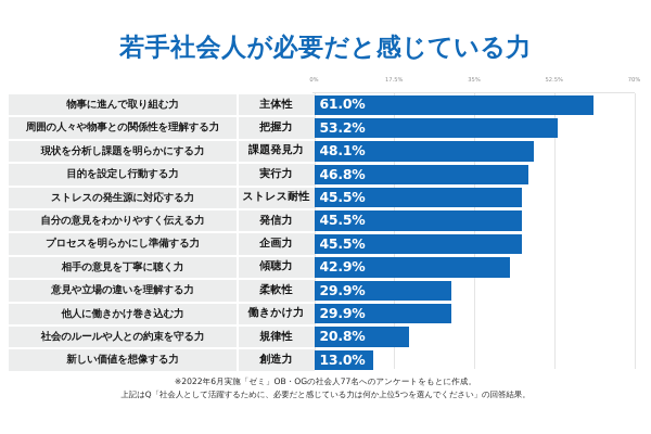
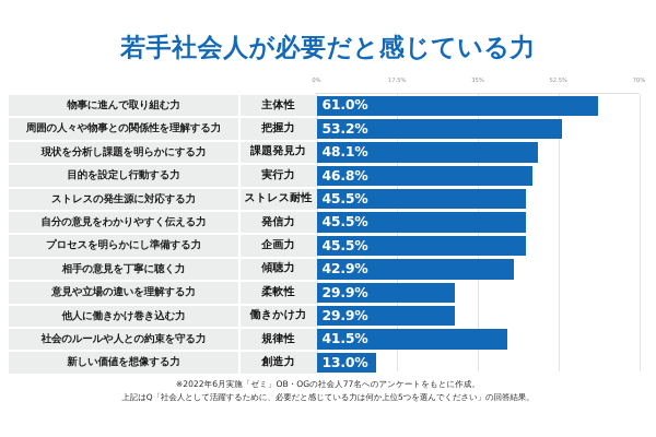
規律性: 20.8% -> 41.5%
